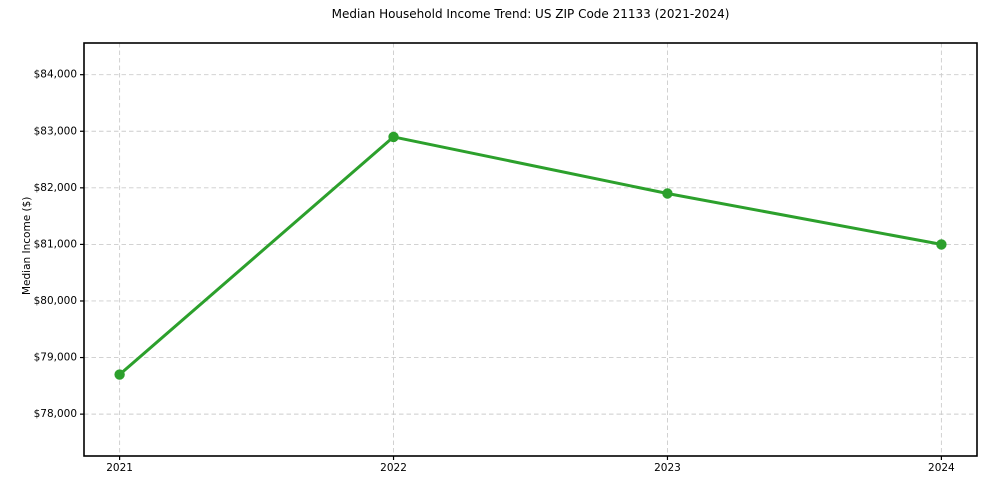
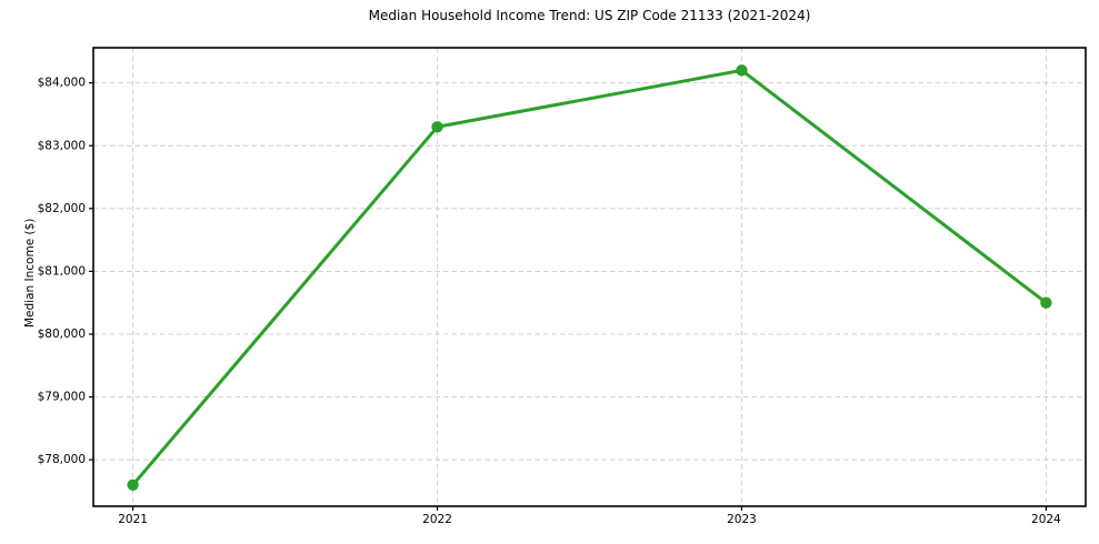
2021: $78700 -> $77600
2022: $82900 -> $83300
2023: $81900 -> $84200
2024: $81000 -> $80500
